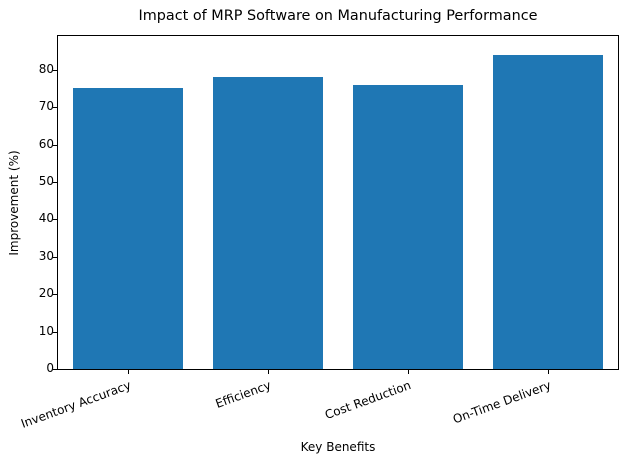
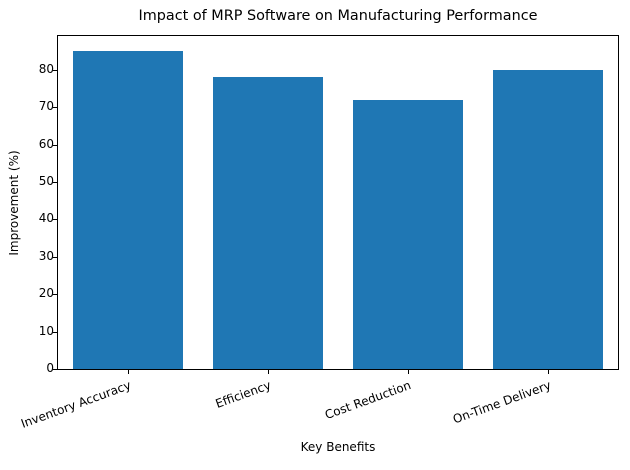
Inventory Accuracy: 75 -> 85
Cost Reduction: 76 -> 72
On-Time Delivery: 84 -> 80
